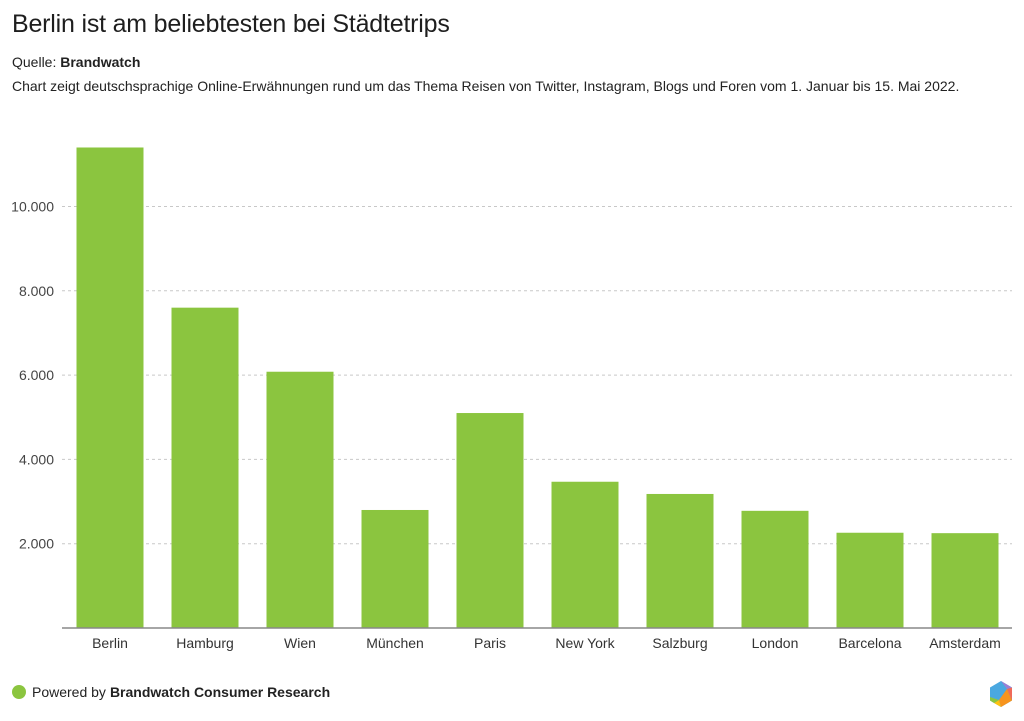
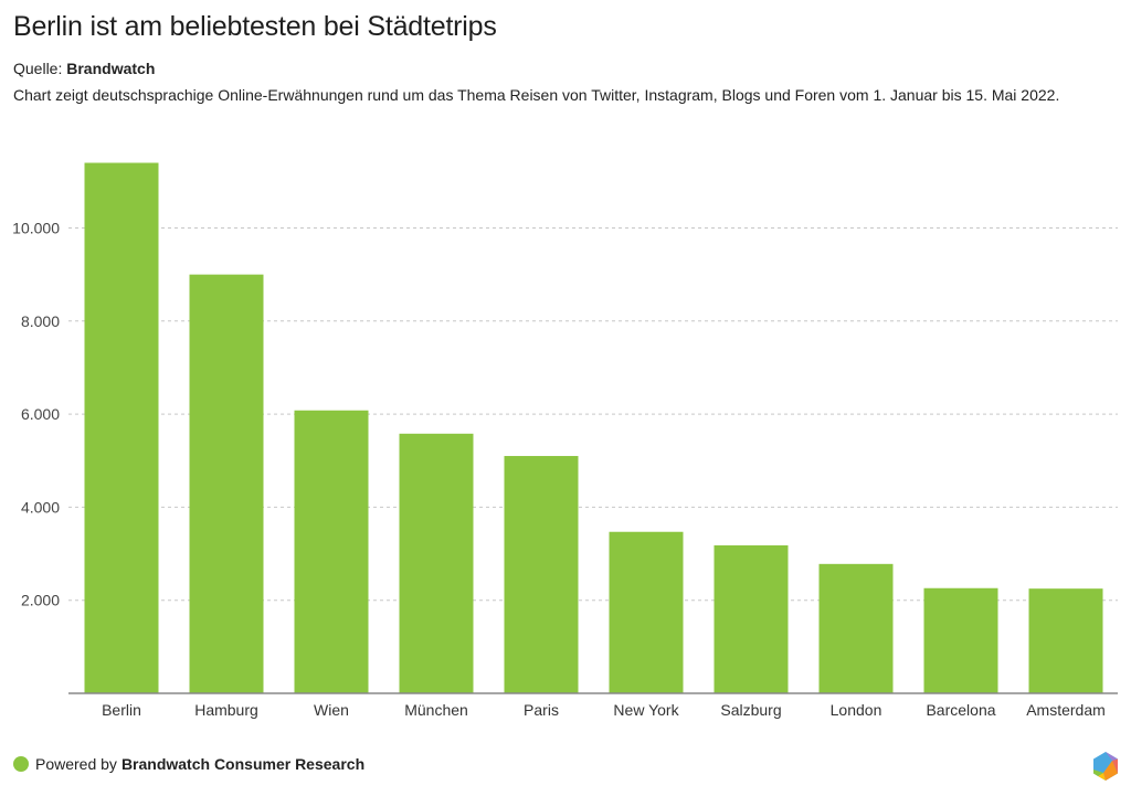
Hamburg: 7600 -> 9000
München: 2800 -> 5600
